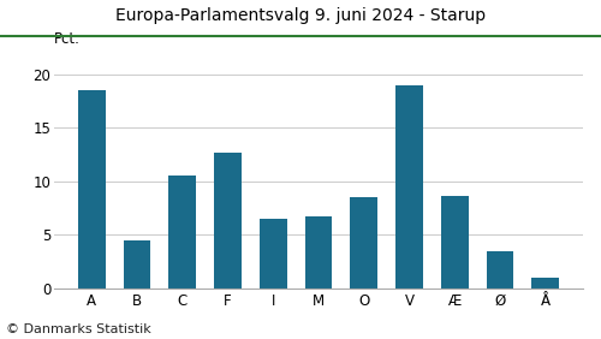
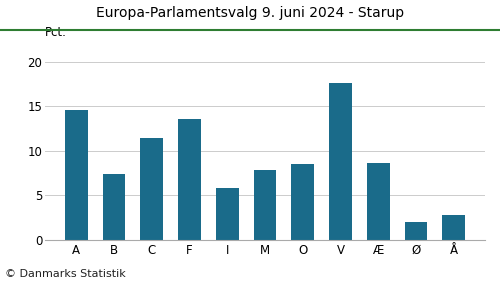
A: 18.5 -> 14.6
B: 4.5 -> 7.4
C: 10.5 -> 11.4
F: 12.7 -> 13.6
I: 6.5 -> 5.8
M: 6.7 -> 7.8
V: 19.0 -> 17.6
Ø: 3.5 -> 2.0
Å: 1.0 -> 2.8
